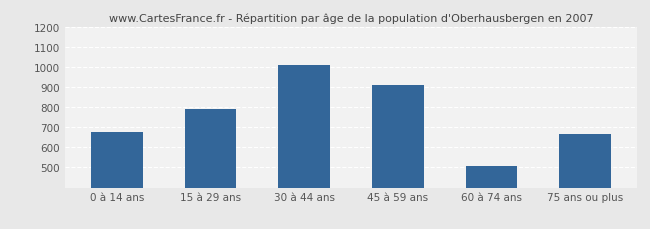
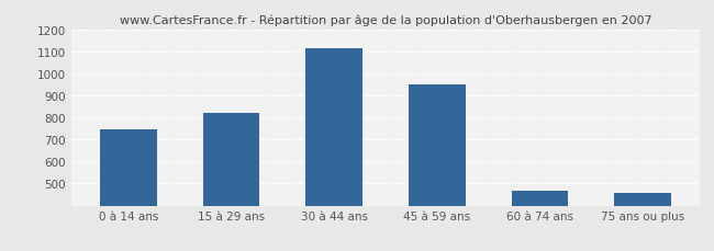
0 à 14 ans: 675 -> 745
15 à 29 ans: 790 -> 820
30 à 44 ans: 1010 -> 1112
45 à 59 ans: 910 -> 948
60 à 74 ans: 505 -> 470
75 ans ou plus: 665 -> 458
